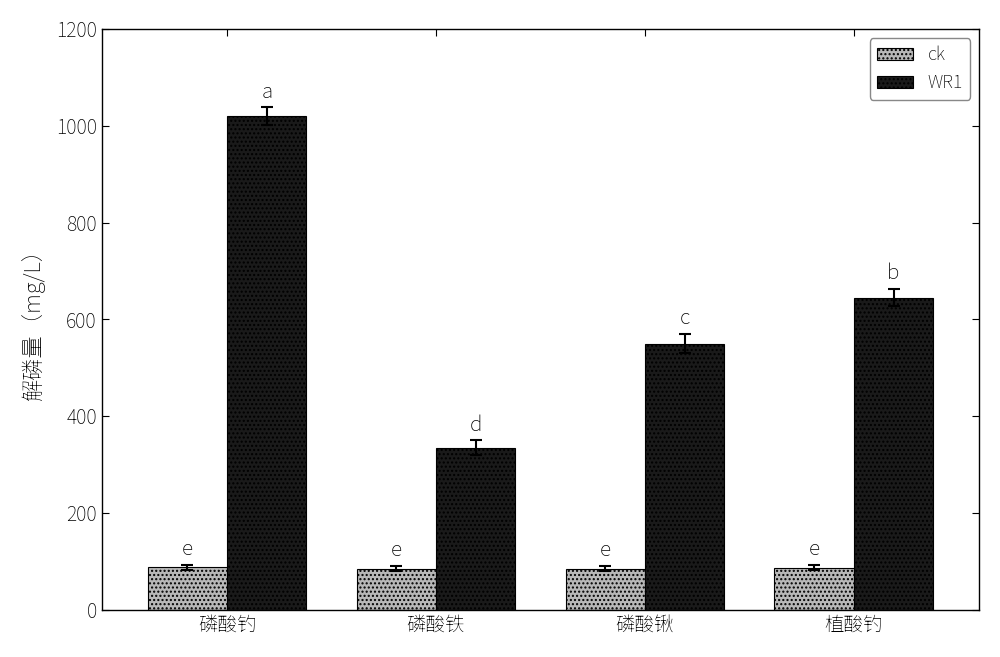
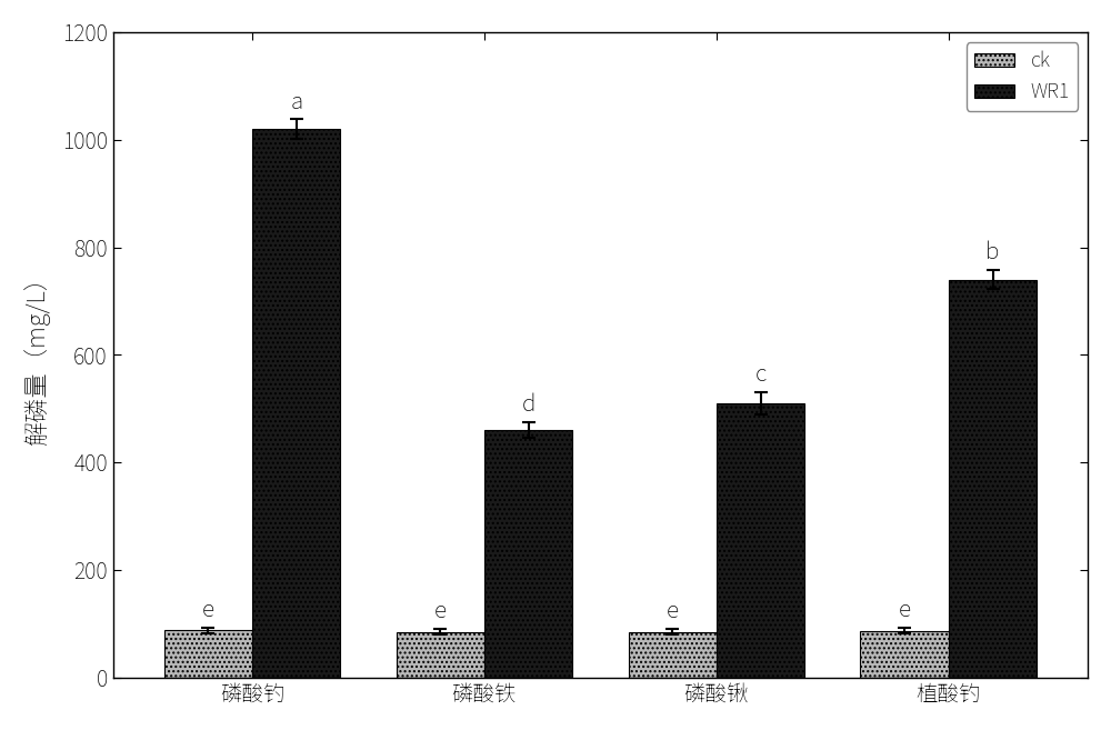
WR1/磷酸铁: 335 -> 460
WR1/磷酸锹: 550 -> 510
WR1/植酸钓: 645 -> 740
